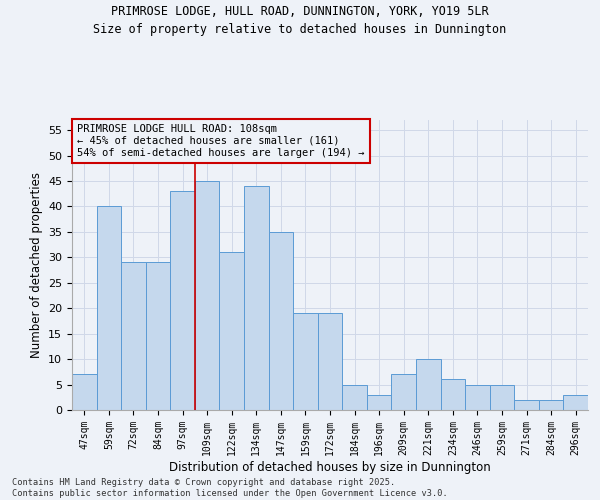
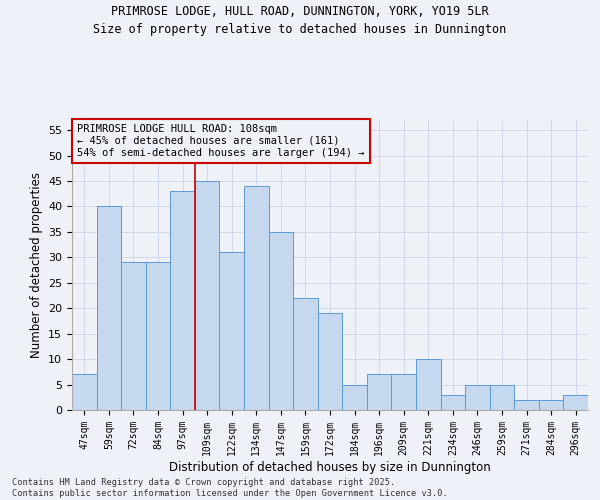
159sqm: 19 -> 22
196sqm: 3 -> 7
234sqm: 6 -> 3
